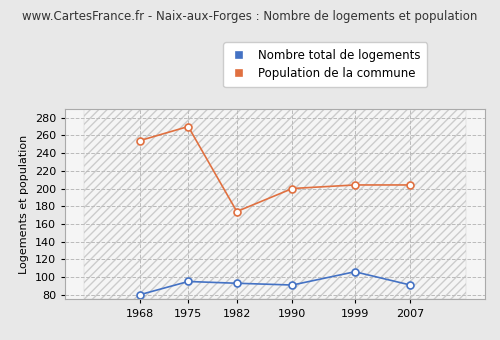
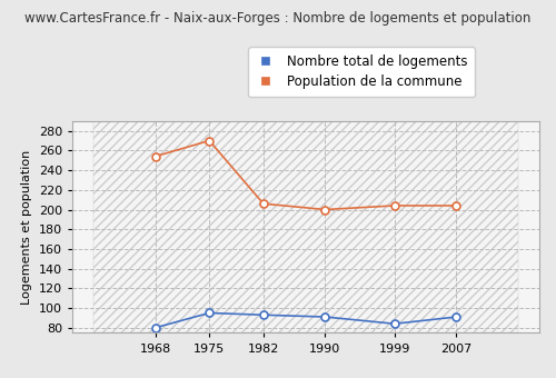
Population de la commune/1982: 174 -> 206
Nombre total de logements/1999: 106 -> 84
